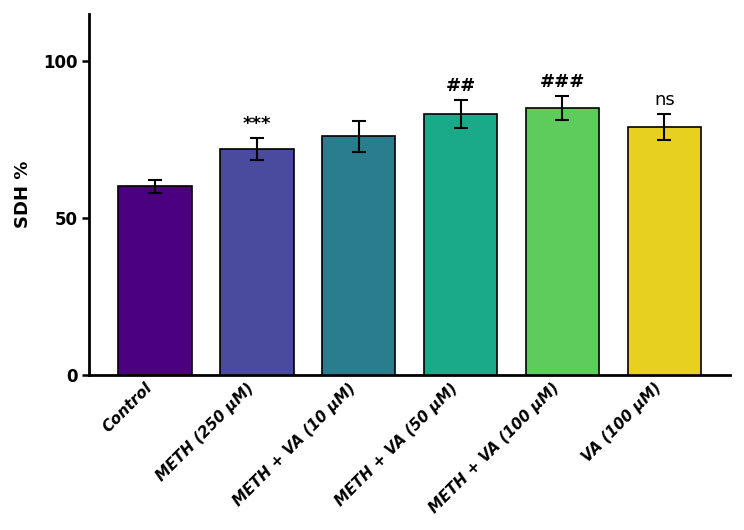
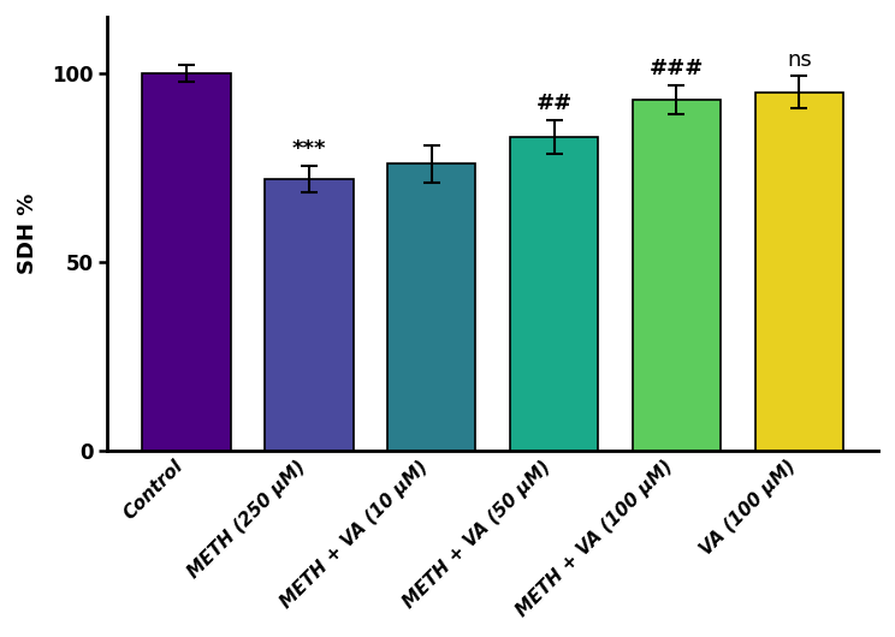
Control: 60 -> 100
METH + VA (100 μM): 85 -> 93
VA (100 μM): 79 -> 95
